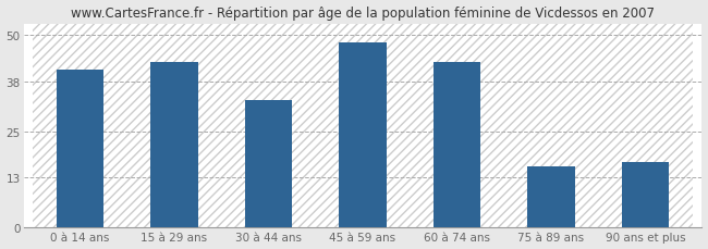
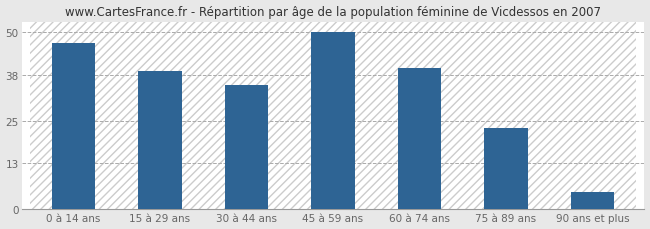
0 à 14 ans: 41 -> 47
15 à 29 ans: 43 -> 39
30 à 44 ans: 33 -> 35
45 à 59 ans: 48 -> 50
60 à 74 ans: 43 -> 40
75 à 89 ans: 16 -> 23
90 ans et plus: 17 -> 5
